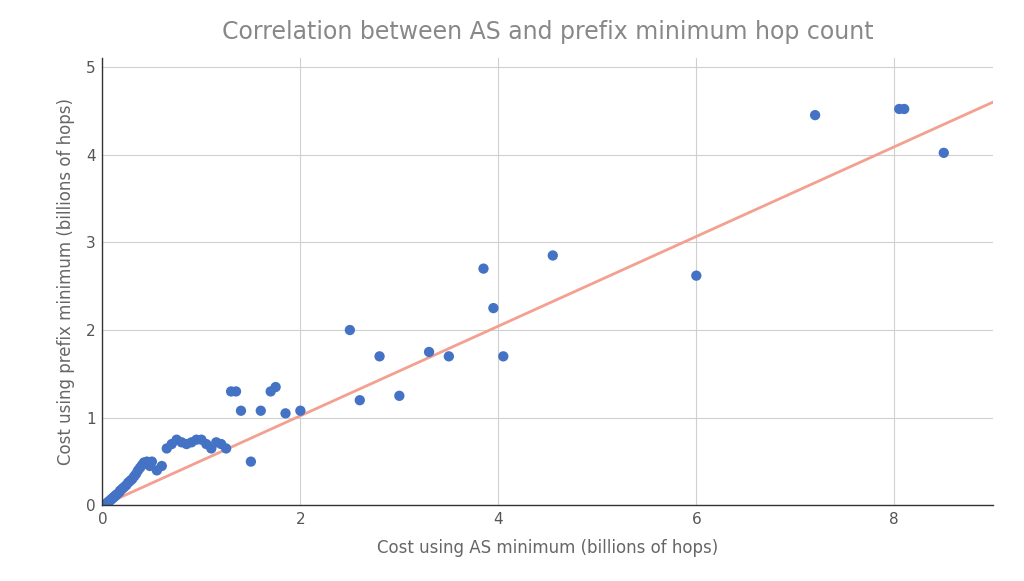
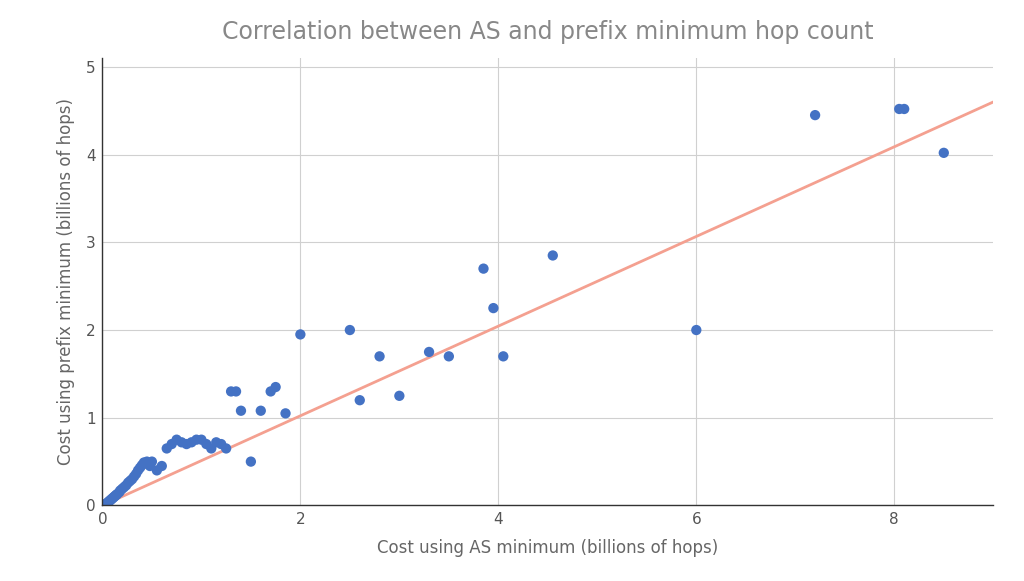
2: 1.08 -> 1.95
6: 2.62 -> 2.00
